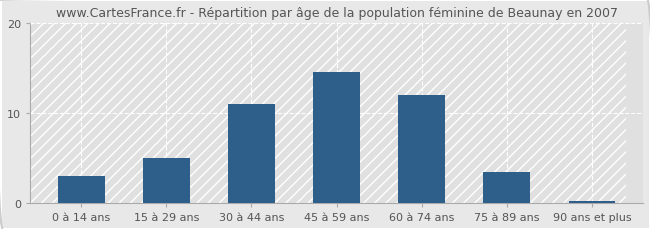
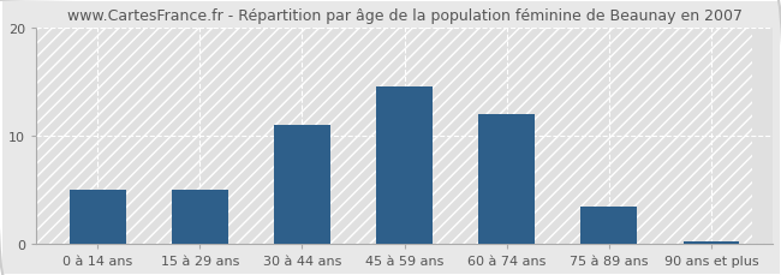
0 à 14 ans: 3.0 -> 5.0
